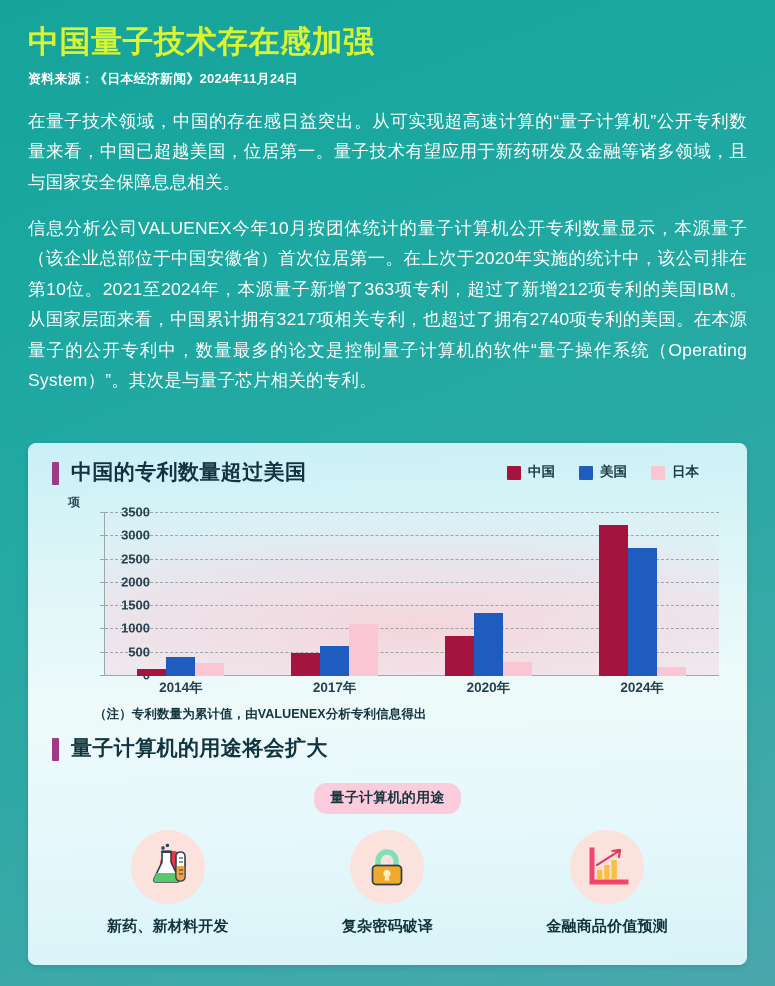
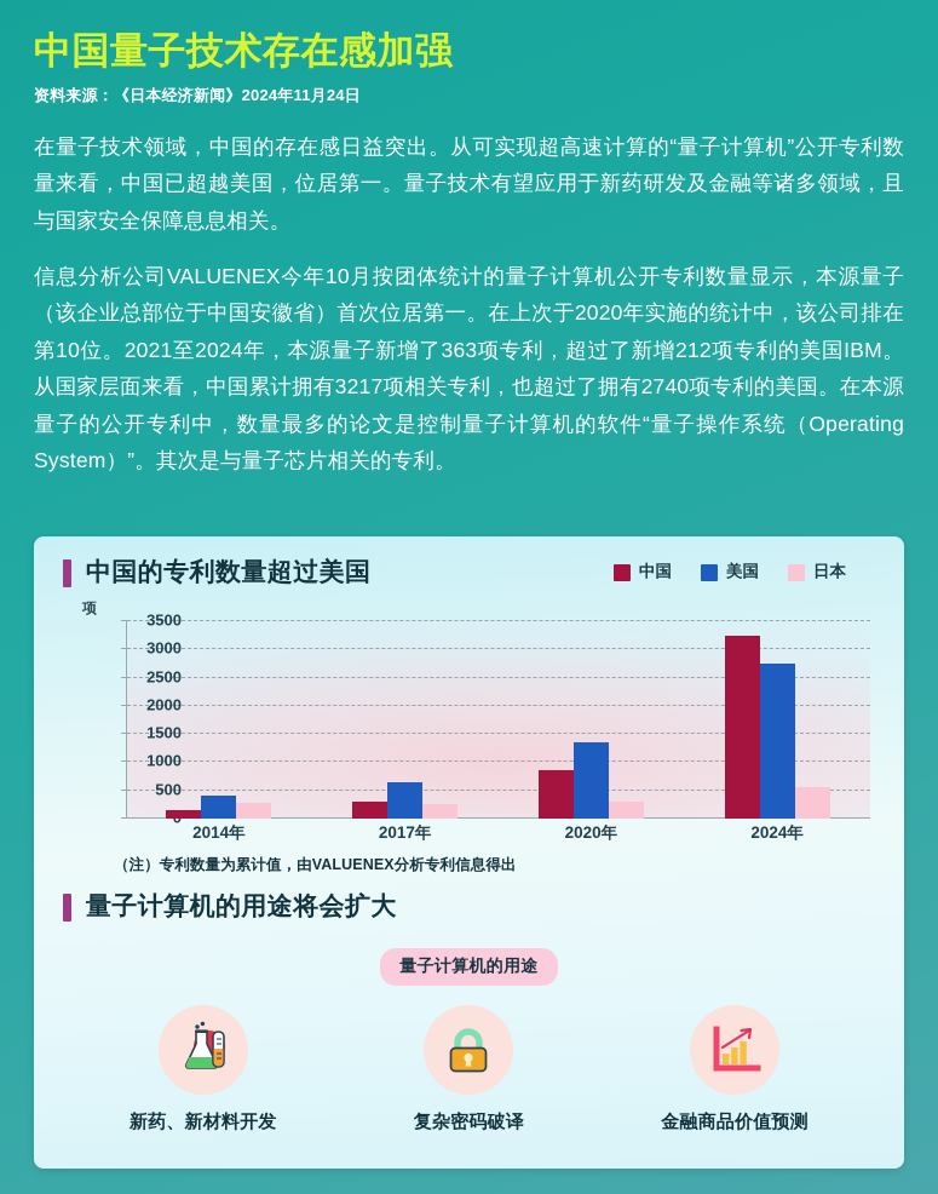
中国/2017年: 500 -> 300
日本/2017年: 1100 -> 200
日本/2024年: 200 -> 600
